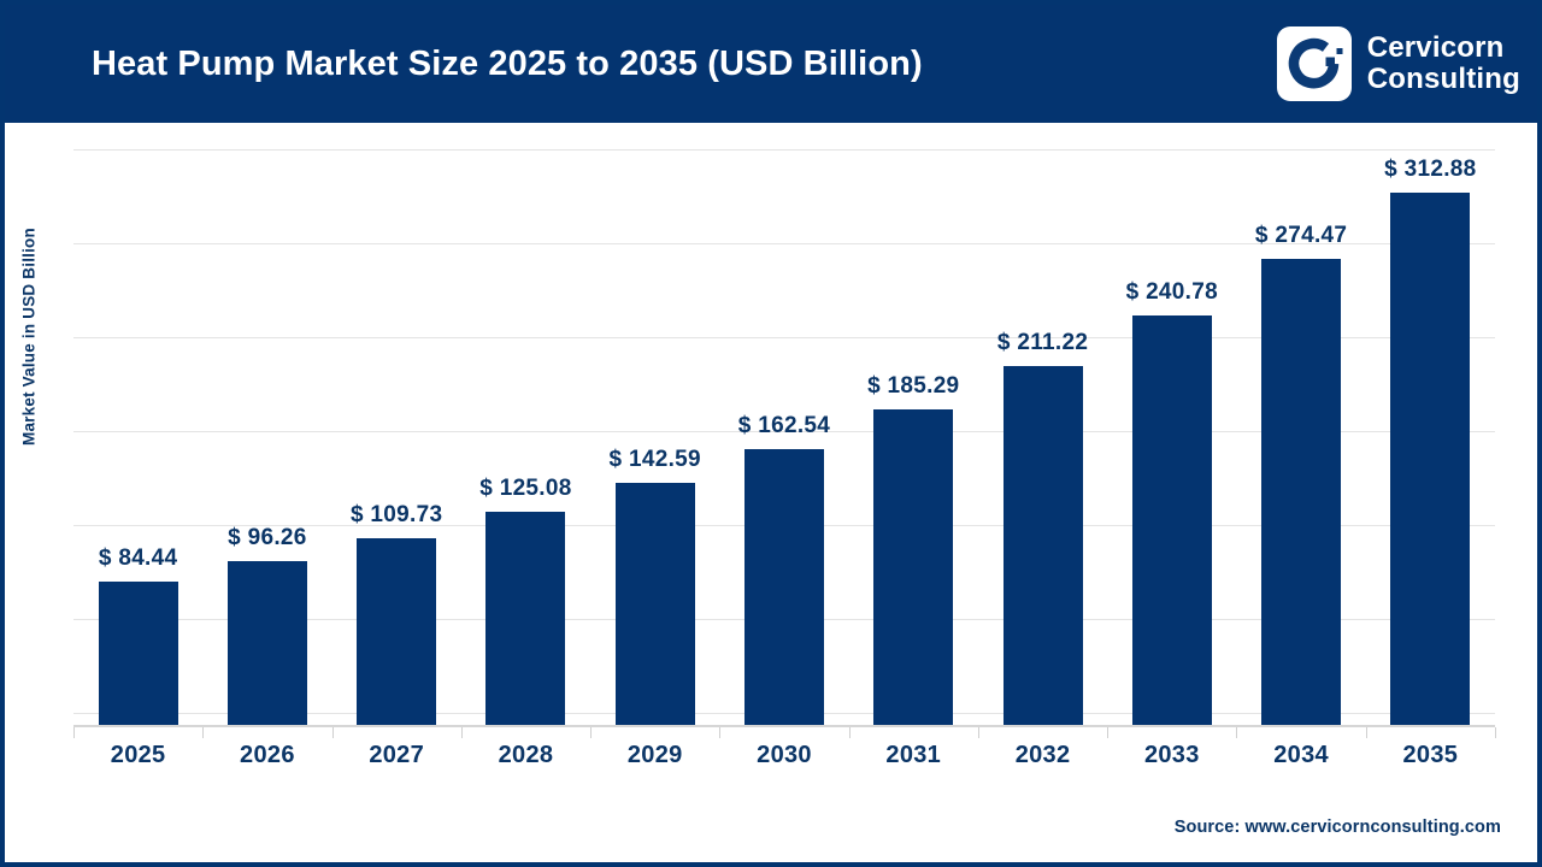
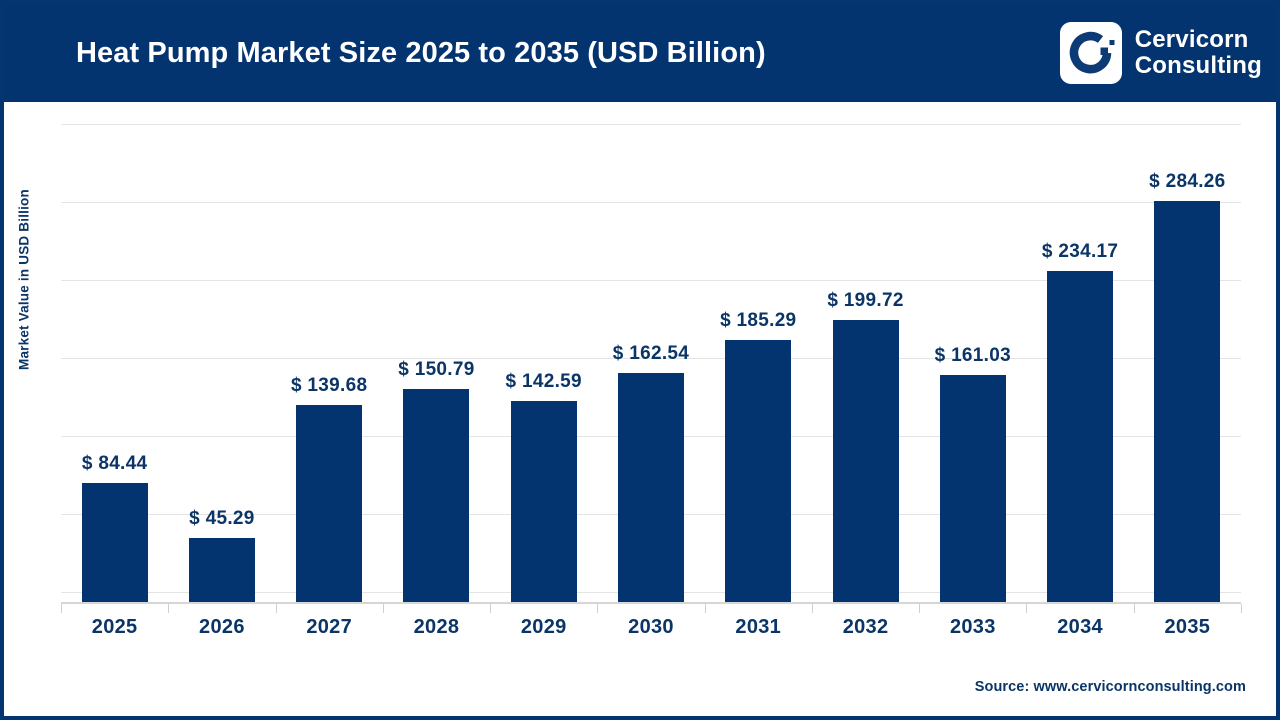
2026: 96.26 -> 45.29
2027: 109.73 -> 139.68
2028: 125.08 -> 150.79
2032: 211.22 -> 199.72
2033: 240.78 -> 161.03
2034: 274.47 -> 234.17
2035: 312.88 -> 284.26
